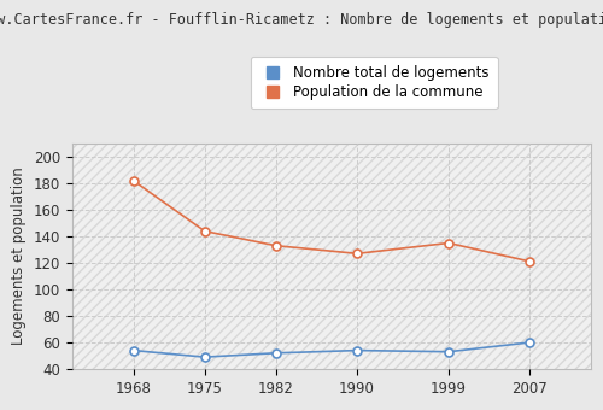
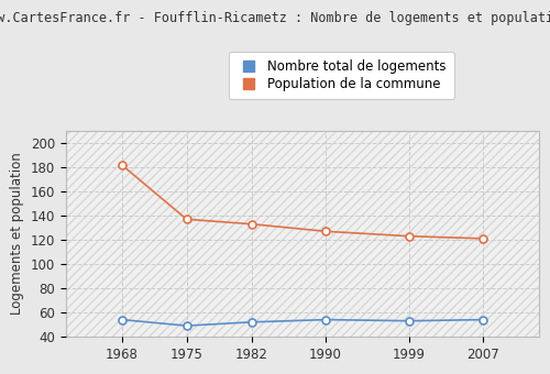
Population de la commune/1975: 144 -> 137
Population de la commune/1999: 135 -> 123
Nombre total de logements/2007: 60 -> 54
